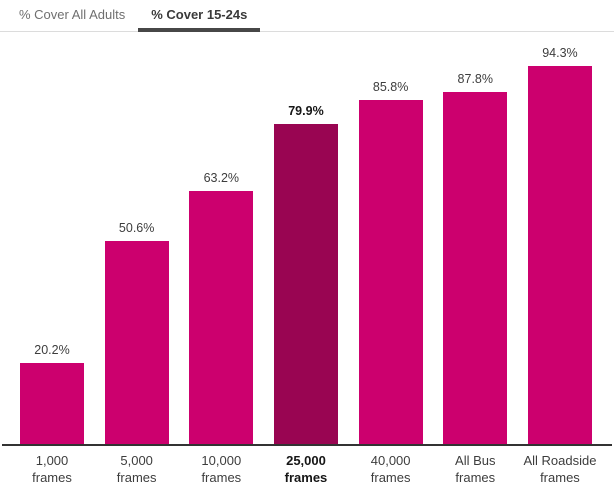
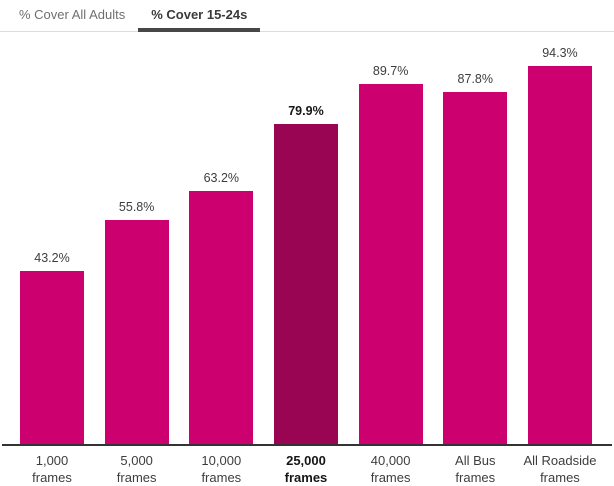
1,000 frames: 20.2% -> 43.2%
5,000 frames: 50.6% -> 55.8%
40,000 frames: 85.8% -> 89.7%
